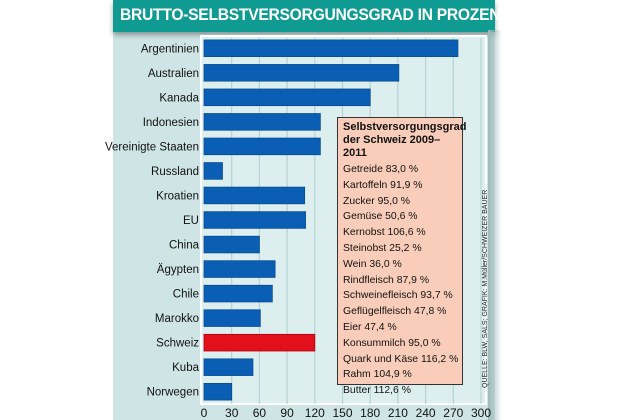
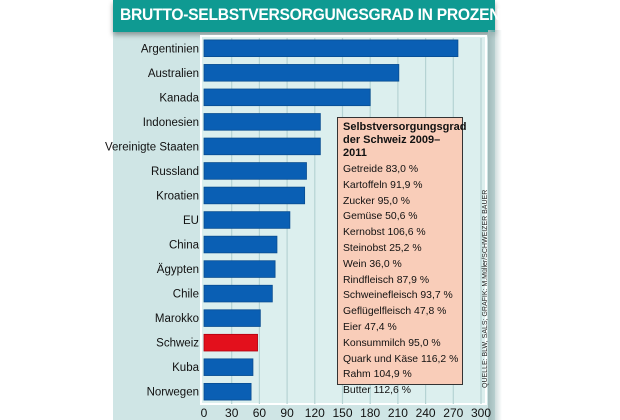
Russland: 20 -> 110
EU: 110 -> 90
China: 60 -> 80
Schweiz: 120 -> 60
Norwegen: 30 -> 50
